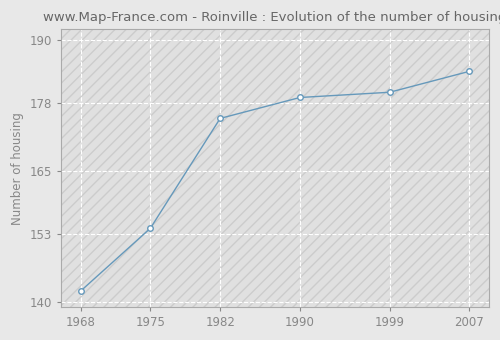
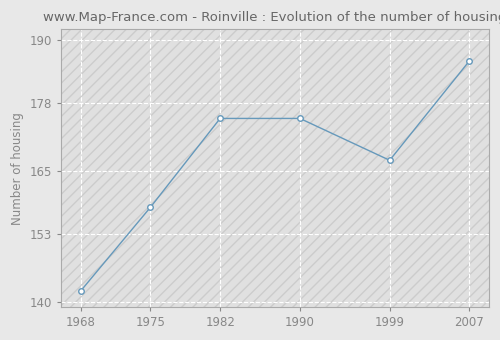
1975: 154 -> 158
1990: 179 -> 175
1999: 180 -> 167
2007: 184 -> 186
